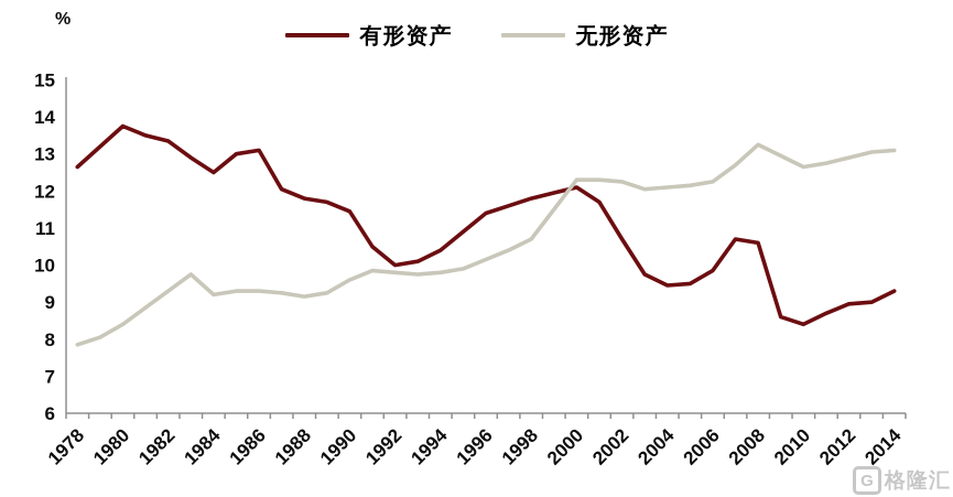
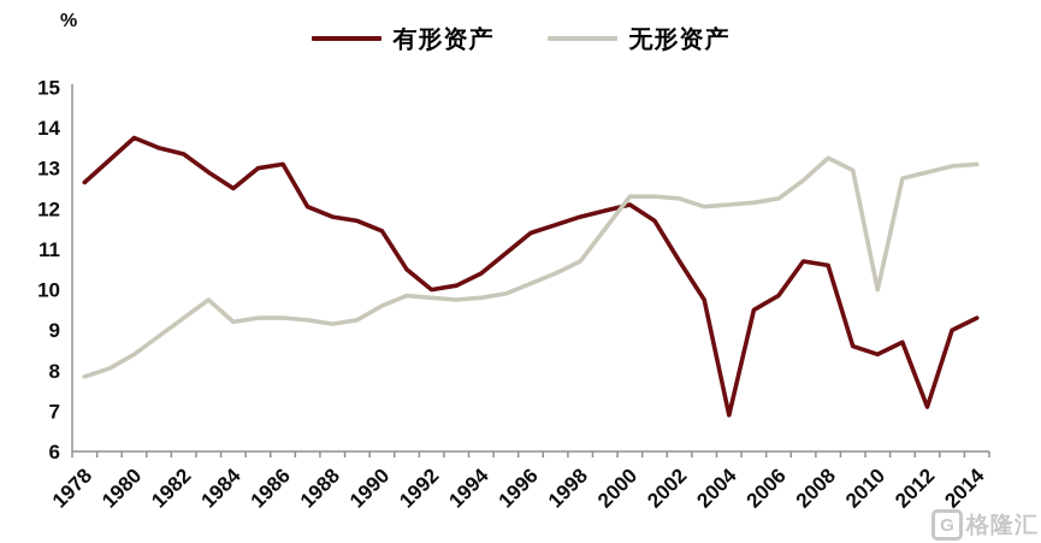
有形资产/2004: 9.4 -> 6.9
无形资产/2010: 12.7 -> 10.0
有形资产/2012: 8.9 -> 7.1
